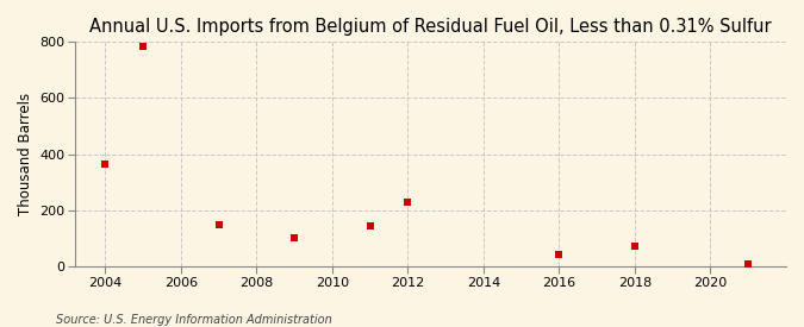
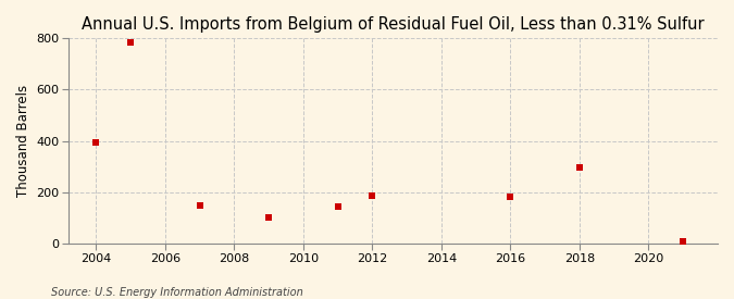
2004: 365 -> 395
2012: 228 -> 185
2016: 40 -> 180
2018: 72 -> 295
